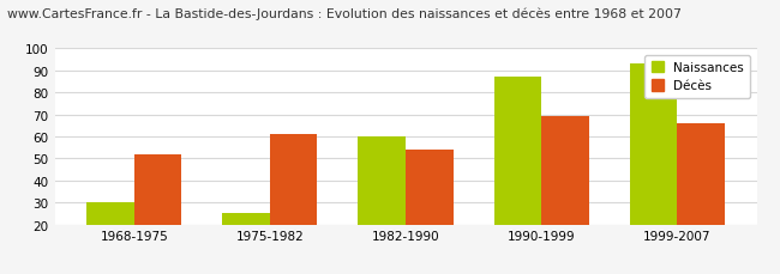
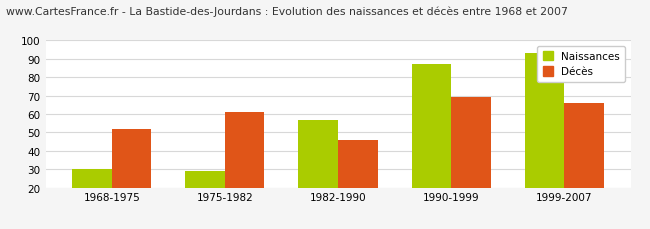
Naissances/1975-1982: 25 -> 29
Naissances/1982-1990: 60 -> 57
Décès/1982-1990: 54 -> 46
